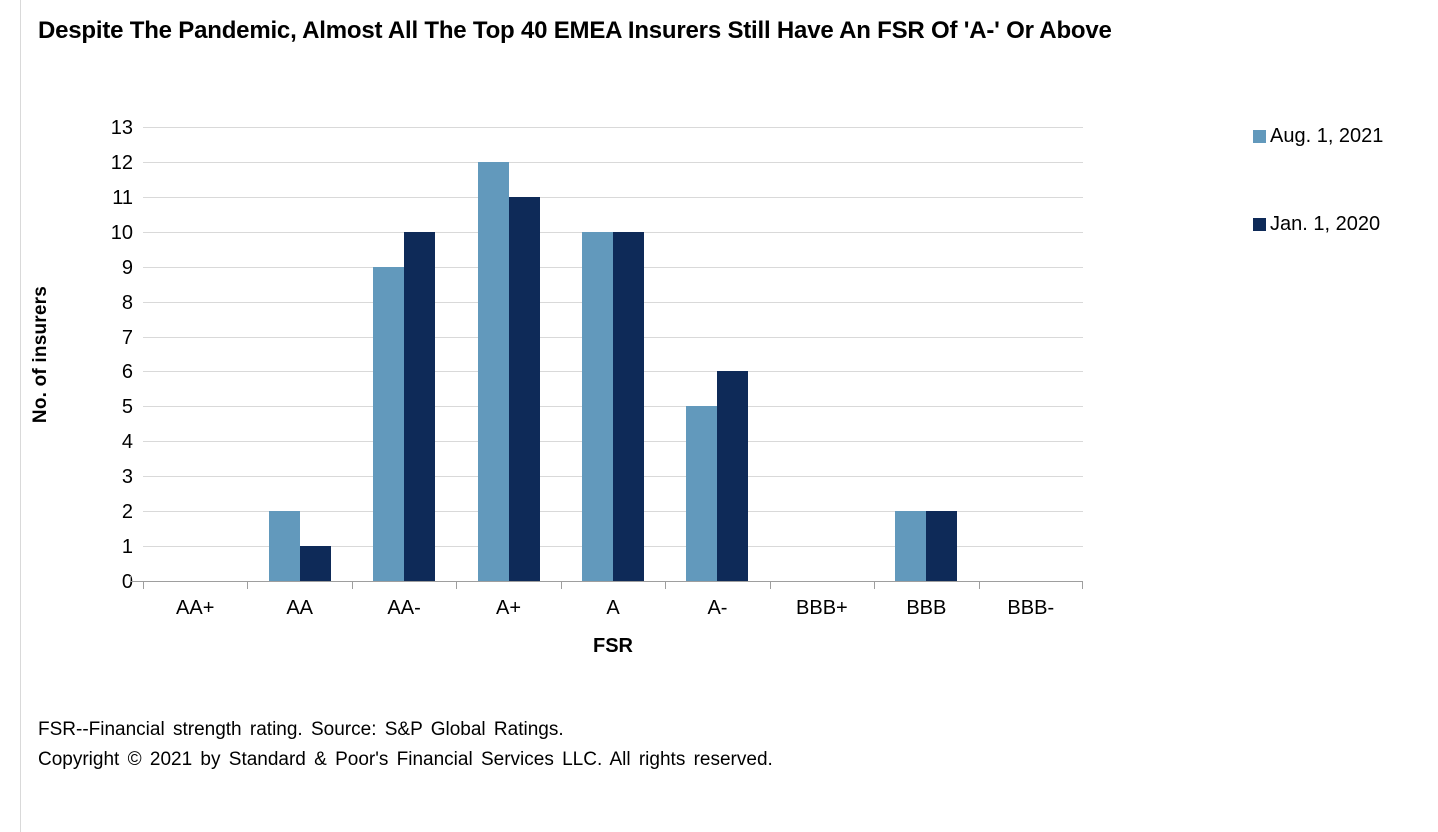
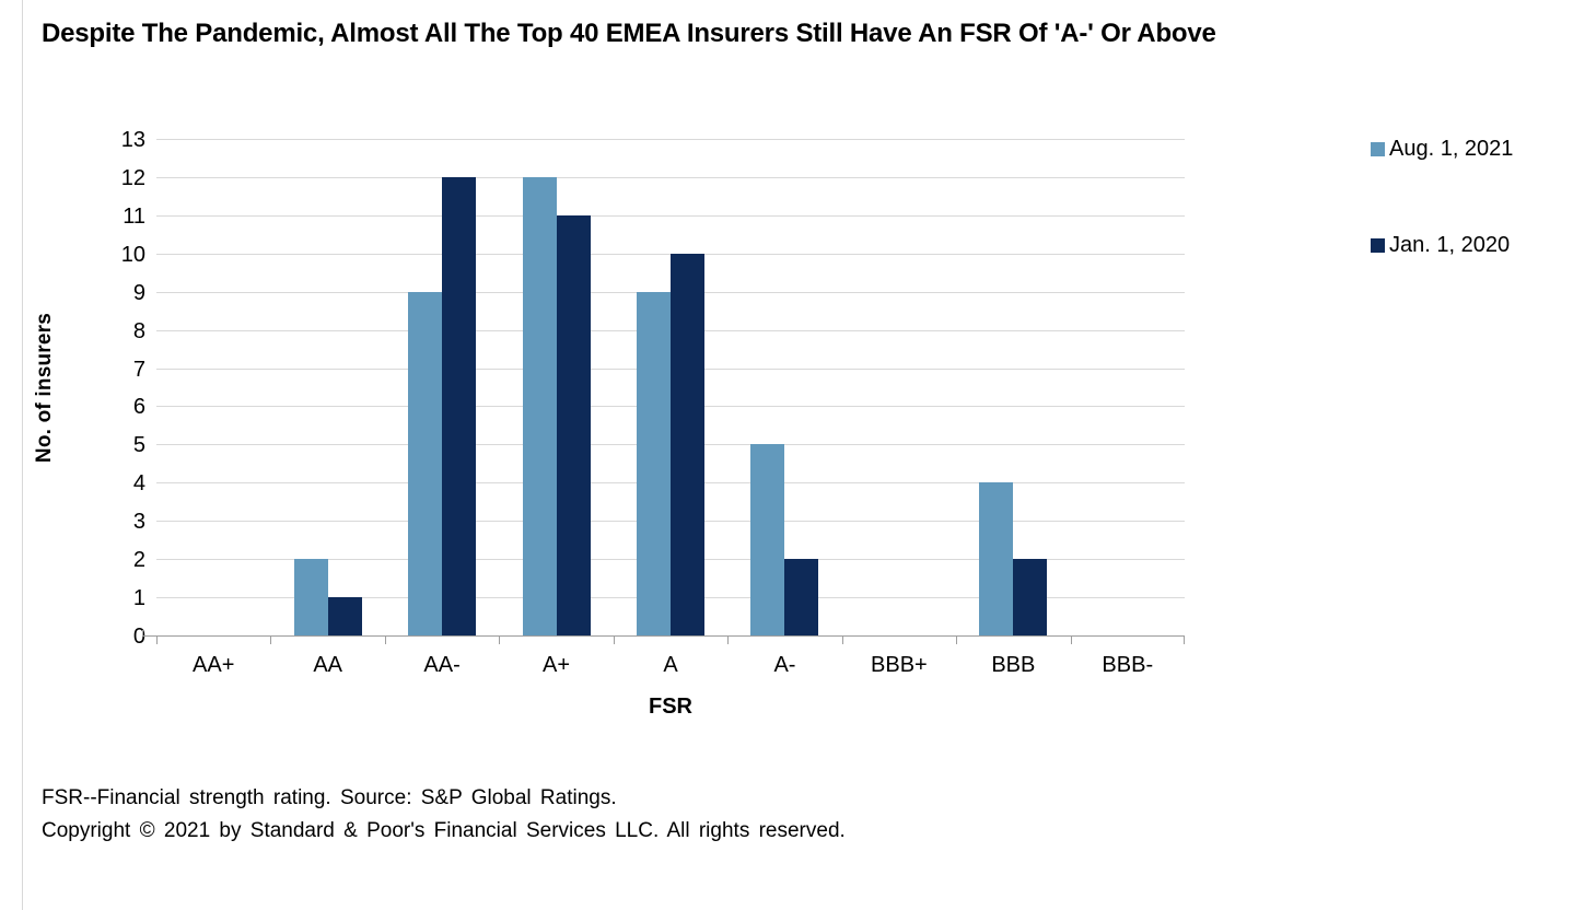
Jan. 1, 2020/AA-: 10 -> 12
Aug. 1, 2021/A: 10 -> 9
Jan. 1, 2020/A-: 6 -> 2
Aug. 1, 2021/BBB: 2 -> 4
